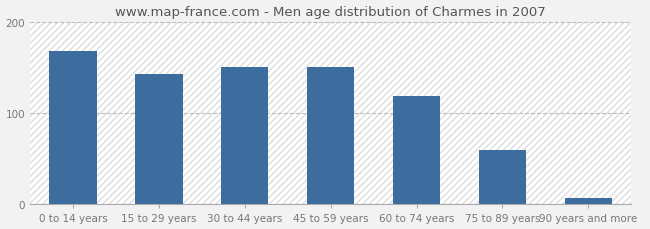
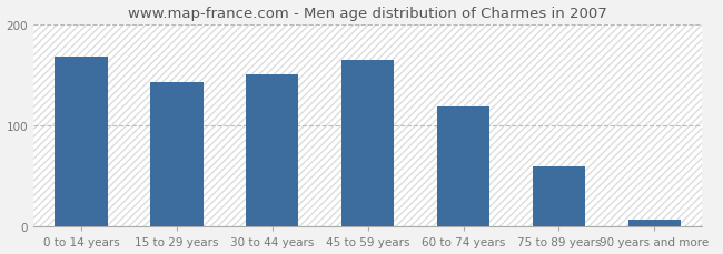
45 to 59 years: 150 -> 165
